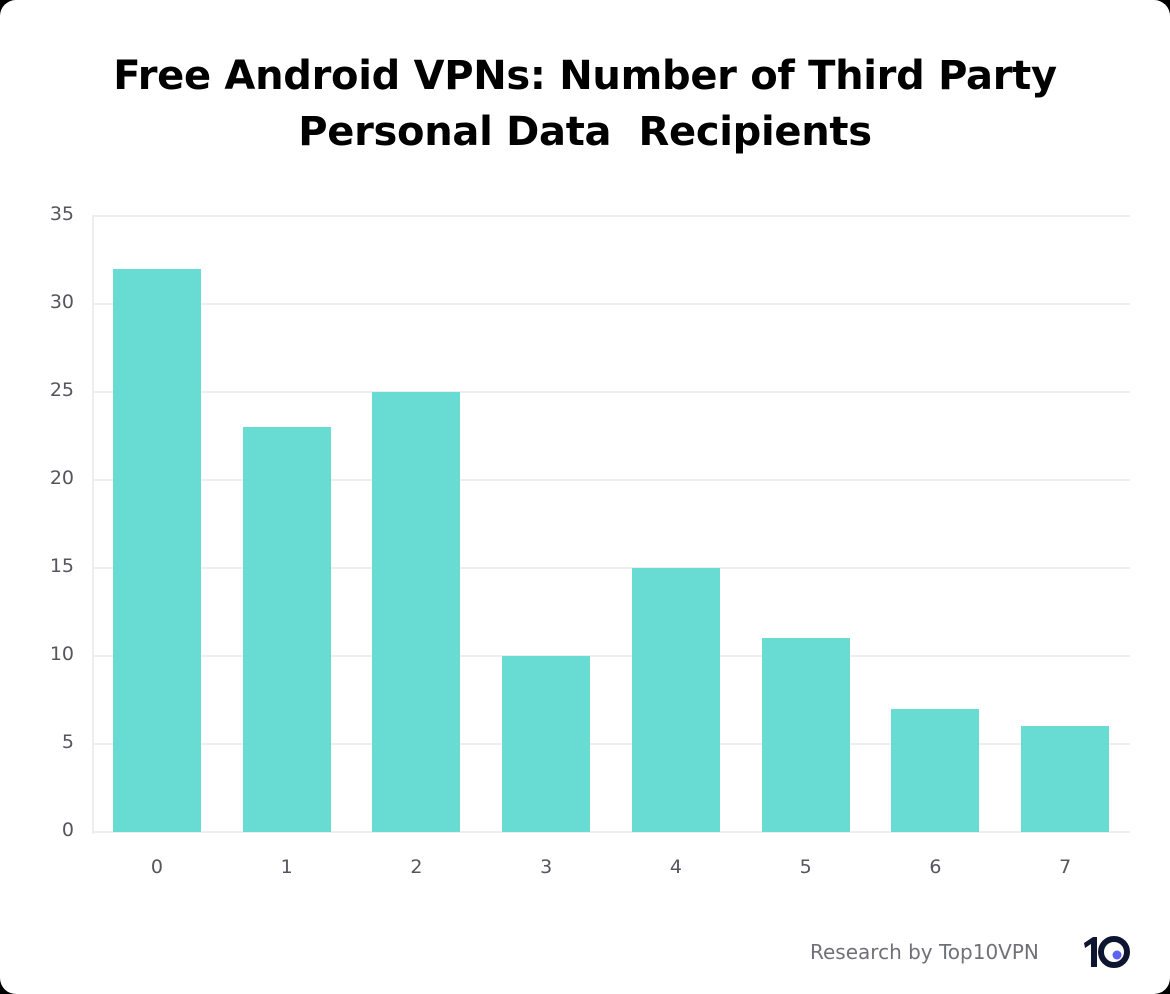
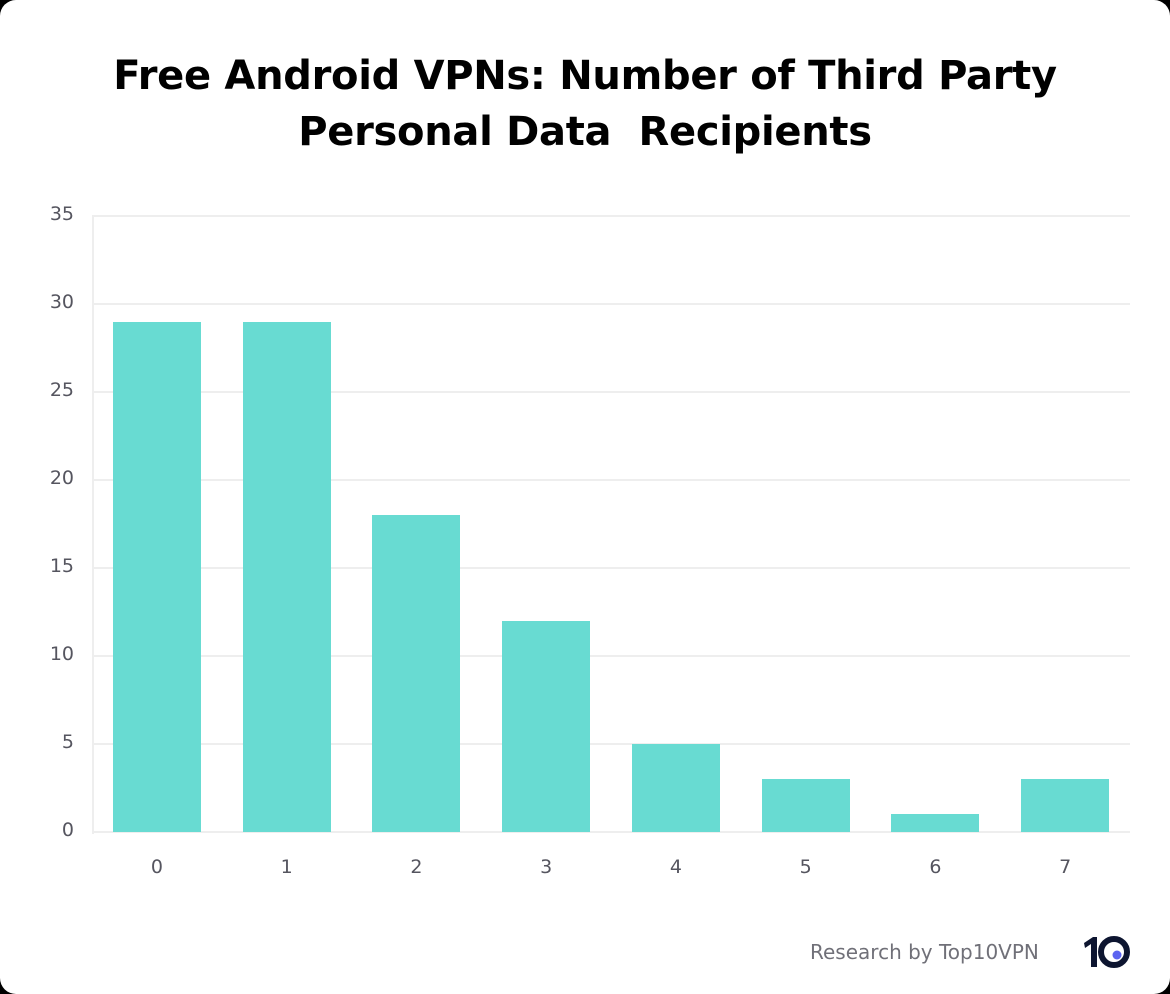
0: 32 -> 29
1: 23 -> 29
2: 25 -> 18
3: 10 -> 12
4: 15 -> 5
5: 11 -> 3
6: 7 -> 1
7: 6 -> 3
